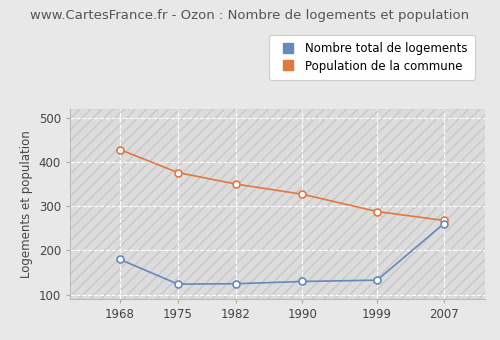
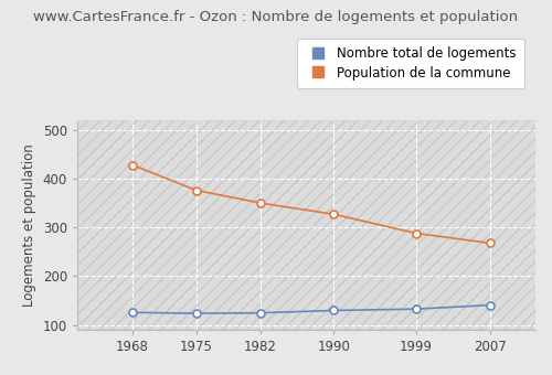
Nombre total de logements/1968: 180 -> 126
Nombre total de logements/2007: 260 -> 141
